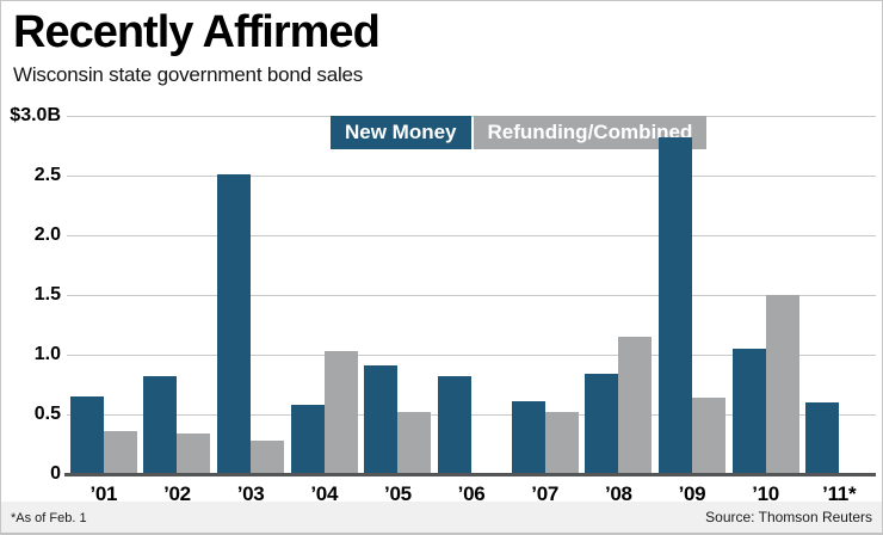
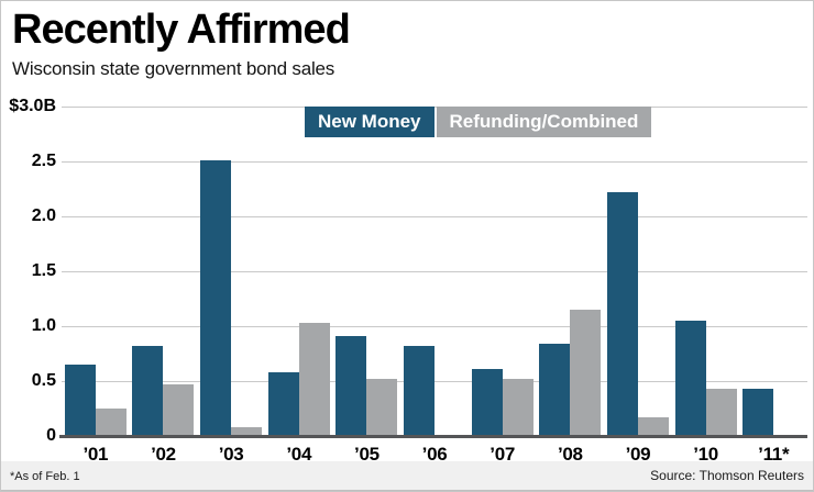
Refunding/Combined/’01: $0.36B -> $0.25B
Refunding/Combined/’02: $0.34B -> $0.47B
Refunding/Combined/’03: $0.28B -> $0.08B
New Money/’09: $2.82B -> $2.22B
Refunding/Combined/’09: $0.64B -> $0.17B
Refunding/Combined/’10: $1.50B -> $0.43B
New Money/’11*: $0.60B -> $0.43B
